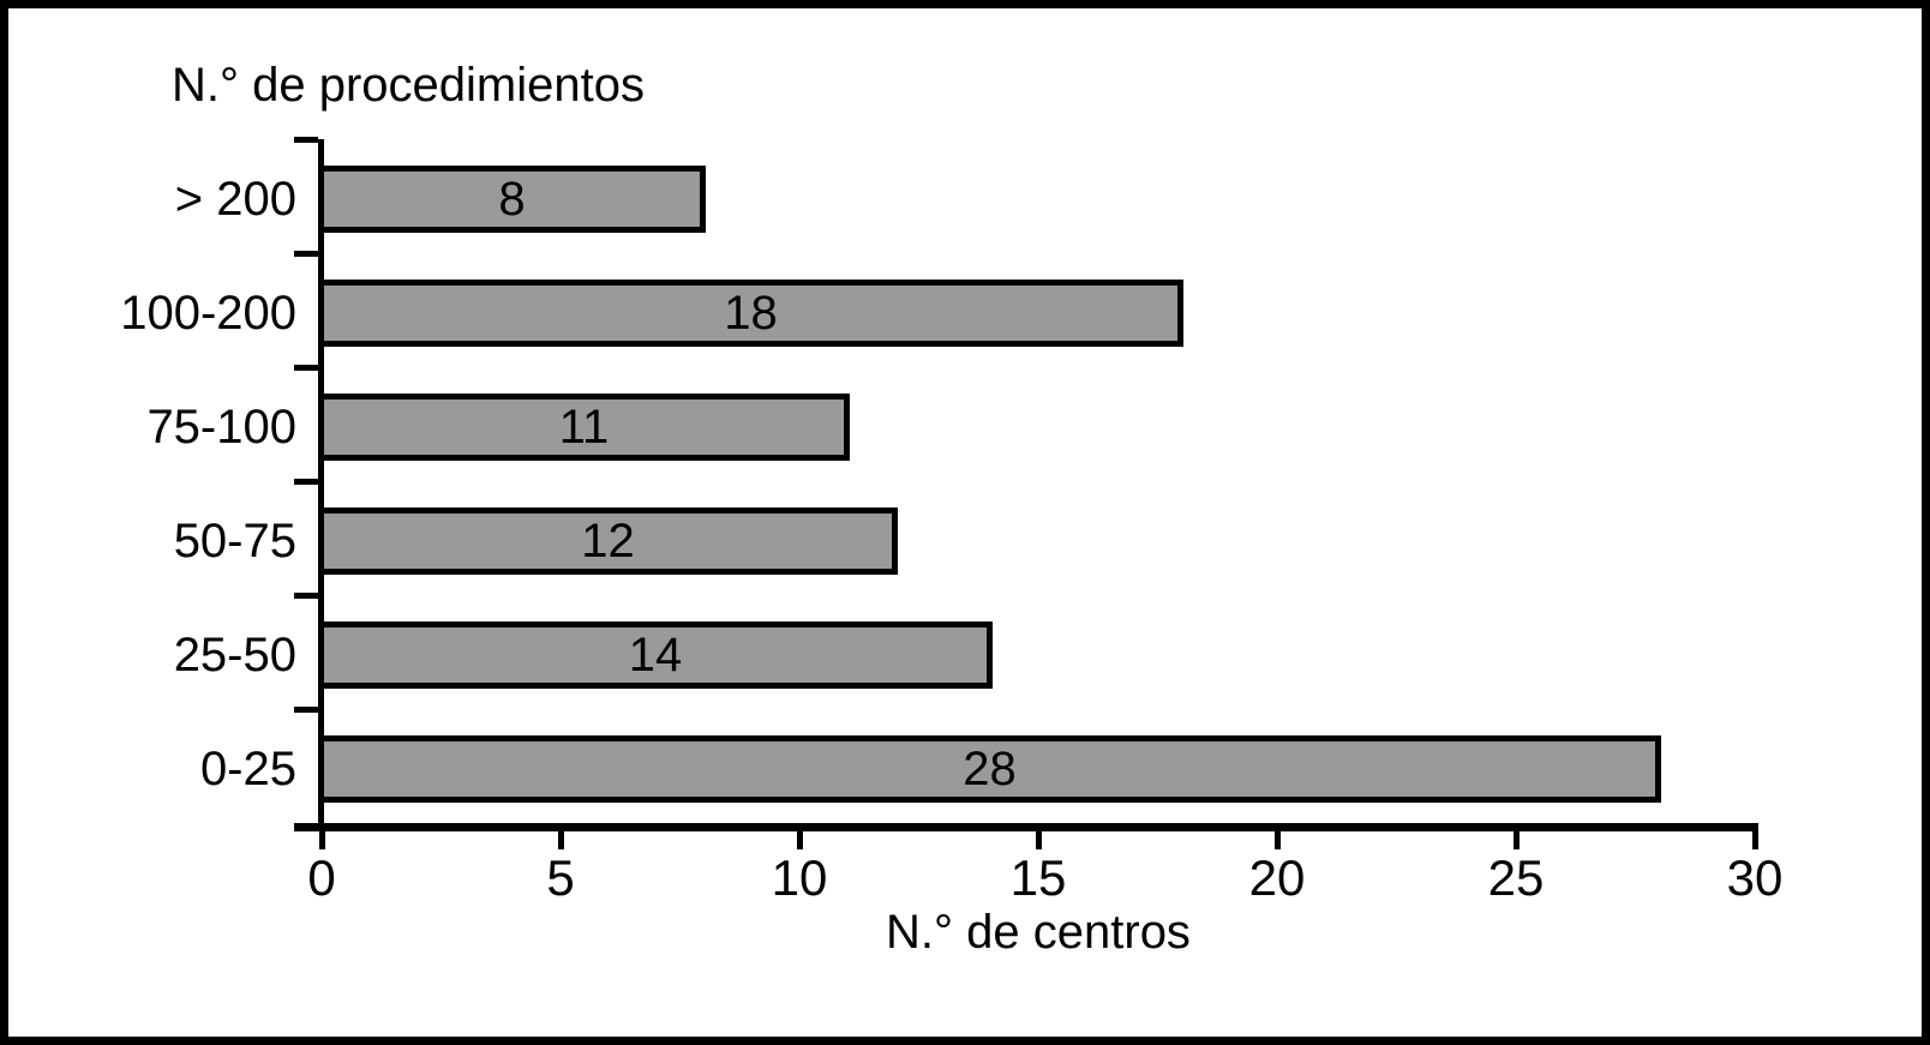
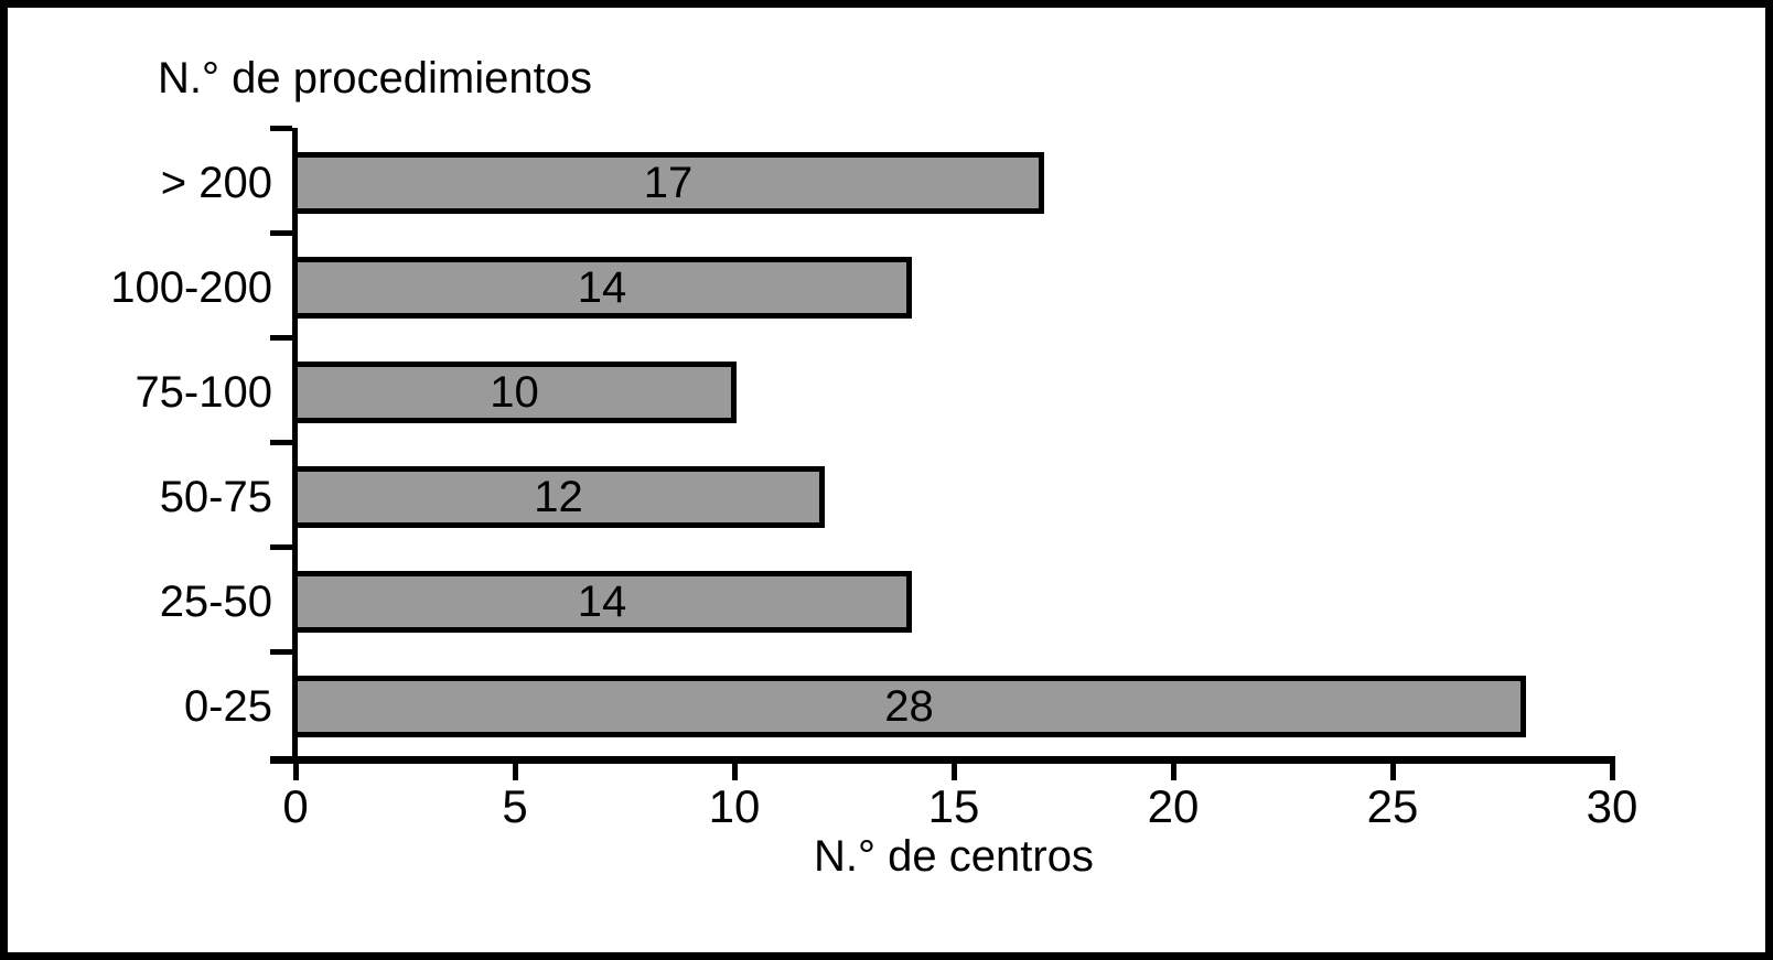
> 200: 8 -> 17
100-200: 18 -> 14
75-100: 11 -> 10
